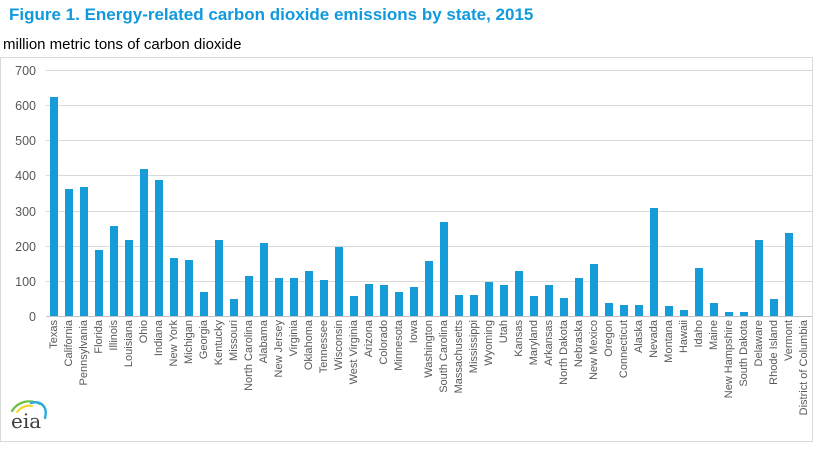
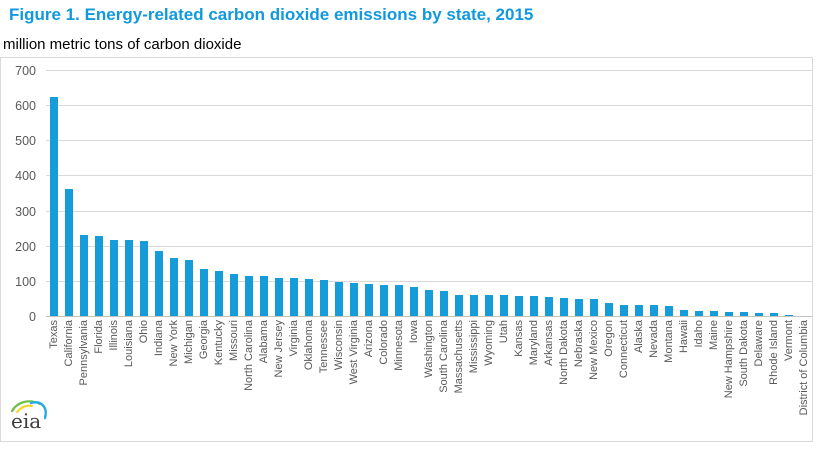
Pennsylvania: 370 -> 230
Florida: 190 -> 230
Illinois: 260 -> 220
Ohio: 420 -> 220
Indiana: 390 -> 190
Georgia: 70 -> 140
Kentucky: 220 -> 130
Missouri: 50 -> 120
Alabama: 210 -> 120
Oklahoma: 130 -> 110
Wisconsin: 200 -> 100
West Virginia: 60 -> 100
Minnesota: 70 -> 90
Washington: 160 -> 80
South Carolina: 270 -> 70
Wyoming: 100 -> 60
Utah: 90 -> 60
Kansas: 130 -> 60
Arkansas: 90 -> 60
Nebraska: 110 -> 50
New Mexico: 150 -> 50
Nevada: 310 -> 40
Idaho: 140 -> 20
Maine: 40 -> 20
Delaware: 220 -> 10
Rhode Island: 50 -> 10
Vermont: 240 -> 10
